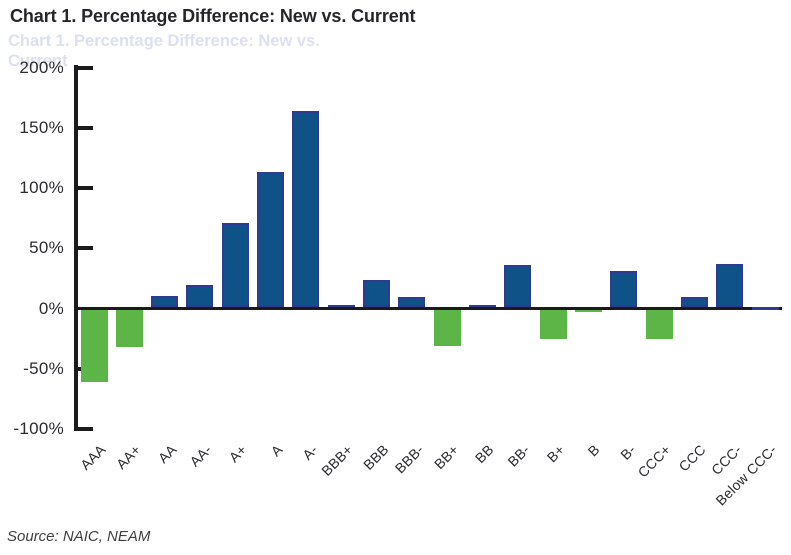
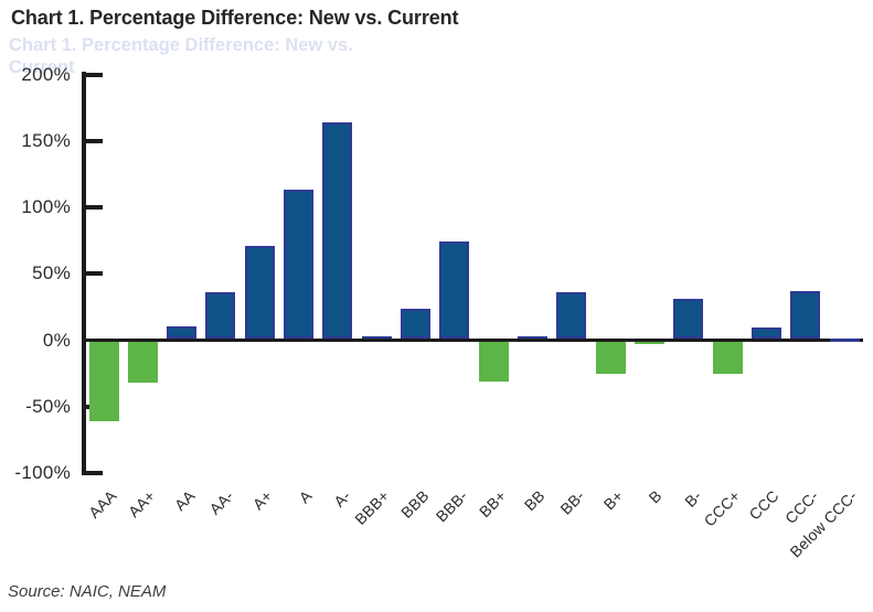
AA-: 18% -> 35%
BBB-: 8% -> 73%
